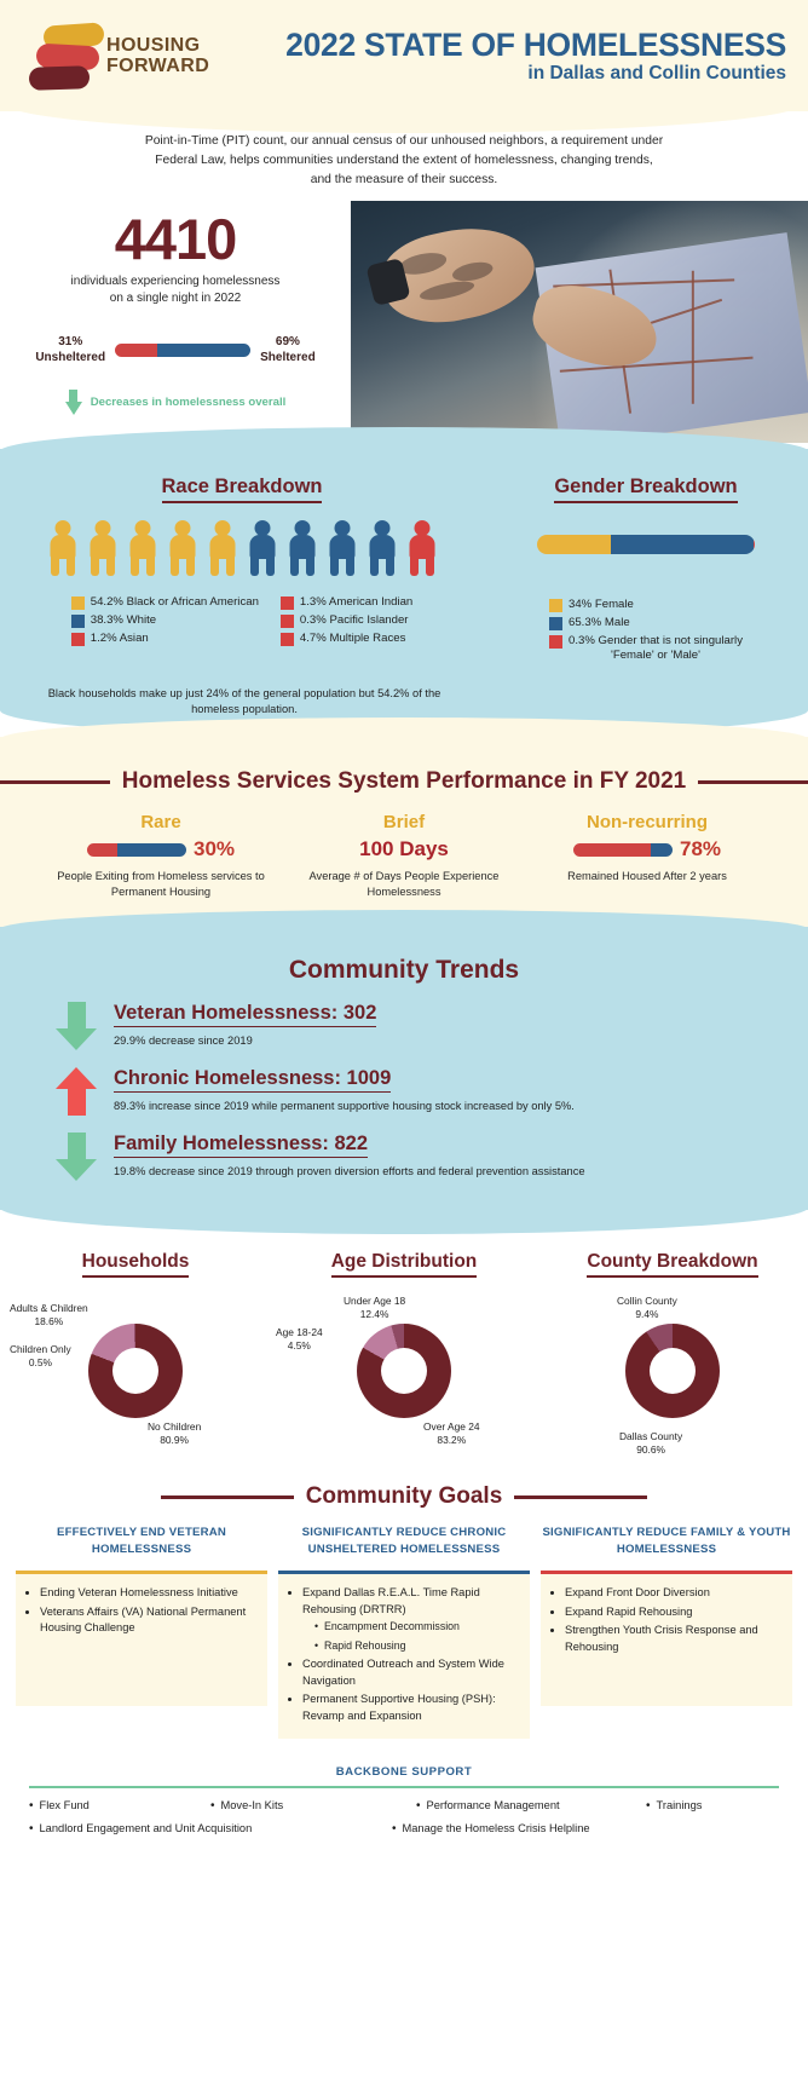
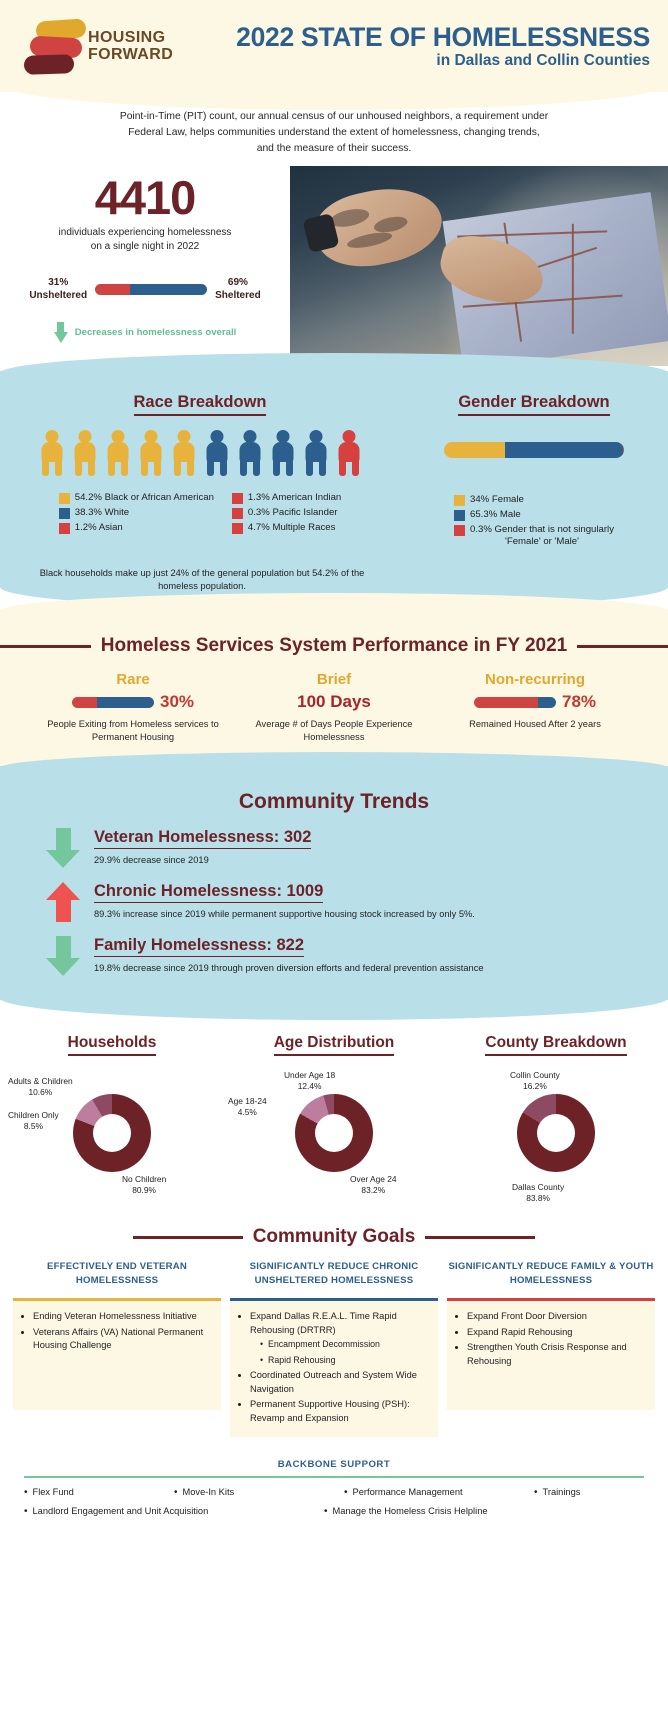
Households/Adults & Children: 18.6% -> 10.6%
Households/Children Only: 0.5% -> 8.5%
County Breakdown/Dallas County: 90.6% -> 83.8%
County Breakdown/Collin County: 9.4% -> 16.2%
